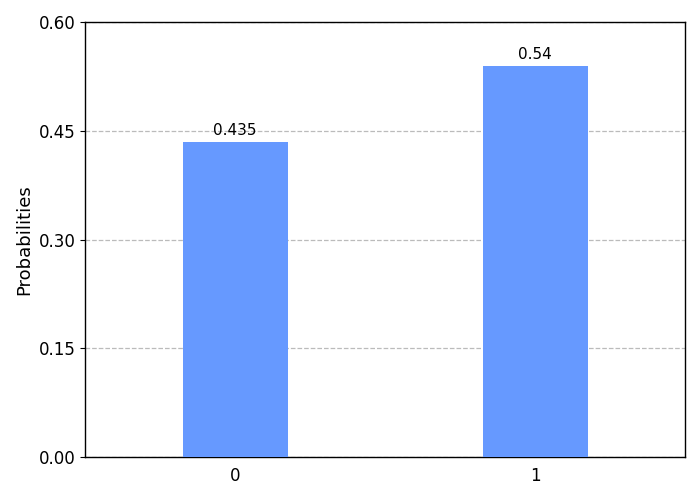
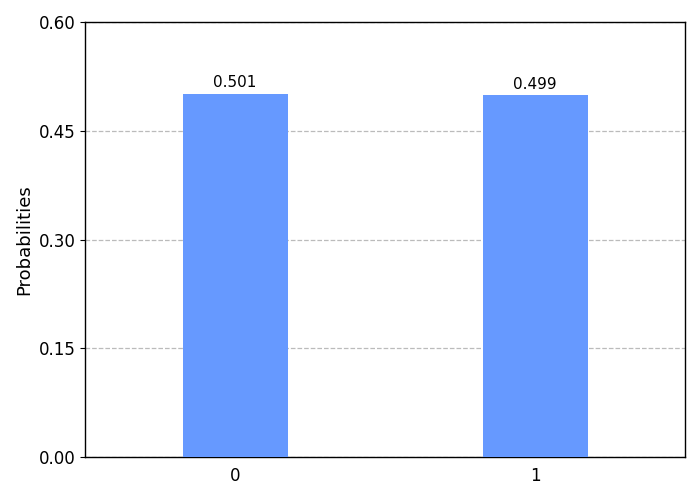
0: 0.435 -> 0.501
1: 0.54 -> 0.499
